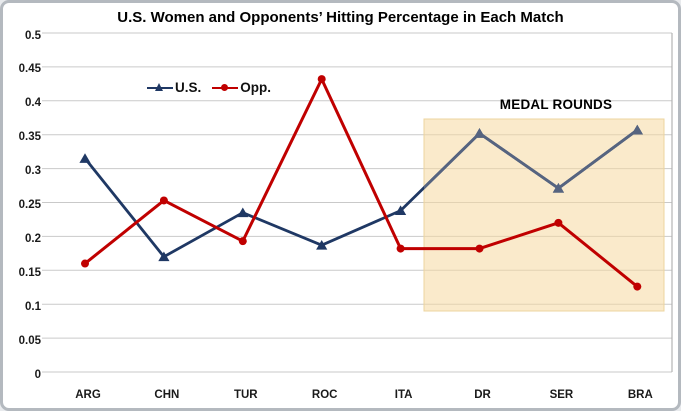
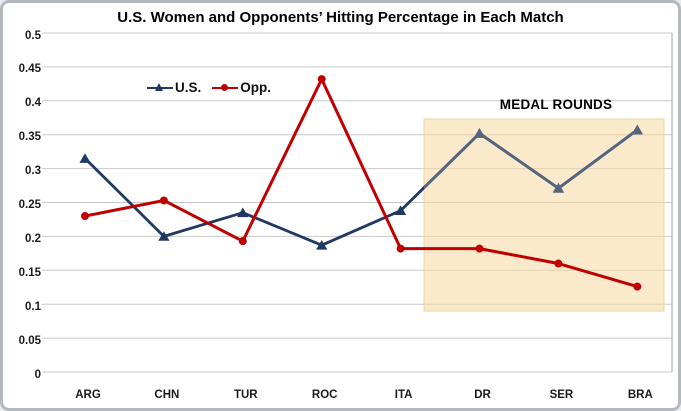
Opp./ARG: 0.16 -> 0.23
U.S./CHN: 0.17 -> 0.20
Opp./SER: 0.22 -> 0.16
